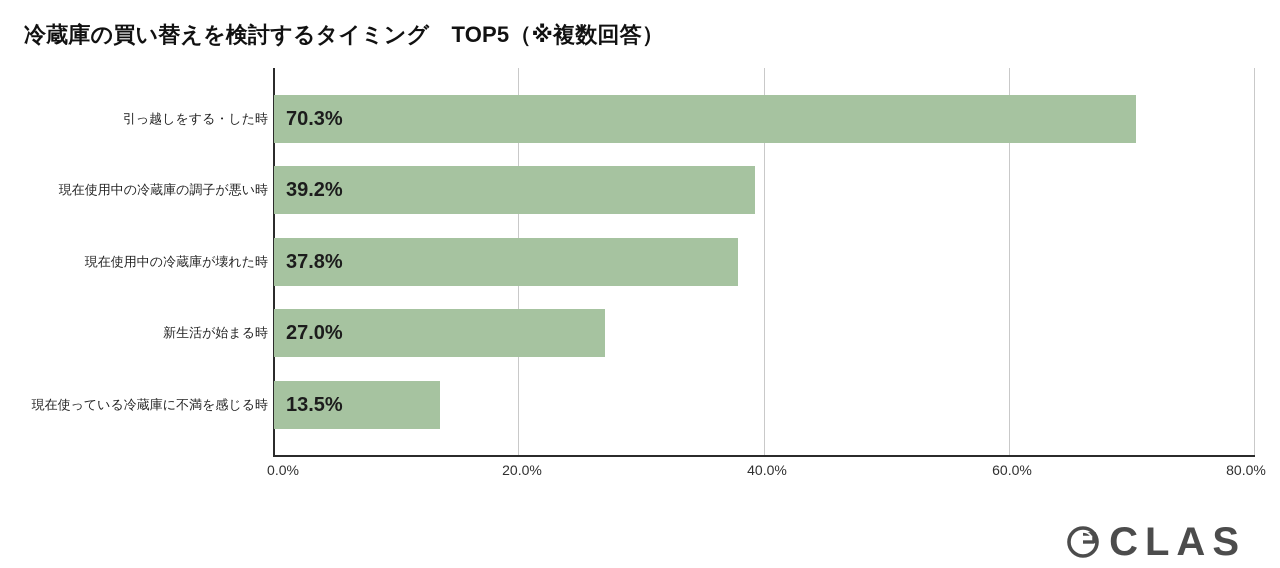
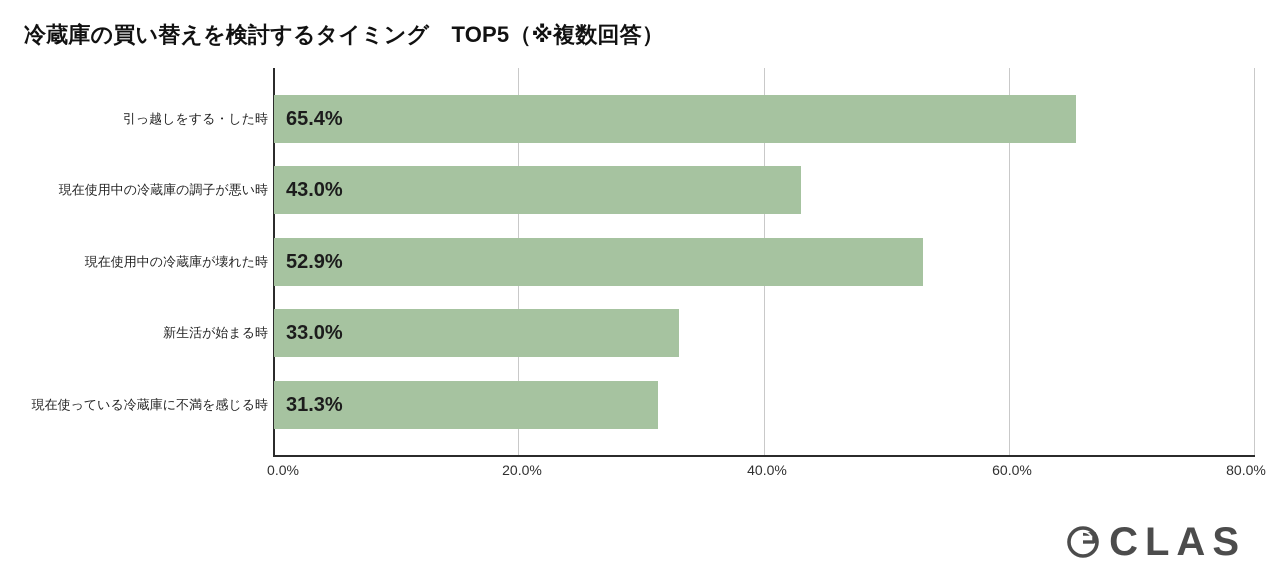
引っ越しをする・した時: 70.3% -> 65.4%
現在使用中の冷蔵庫の調子が悪い時: 39.2% -> 43.0%
現在使用中の冷蔵庫が壊れた時: 37.8% -> 52.9%
新生活が始まる時: 27.0% -> 33.0%
現在使っている冷蔵庫に不満を感じる時: 13.5% -> 31.3%
